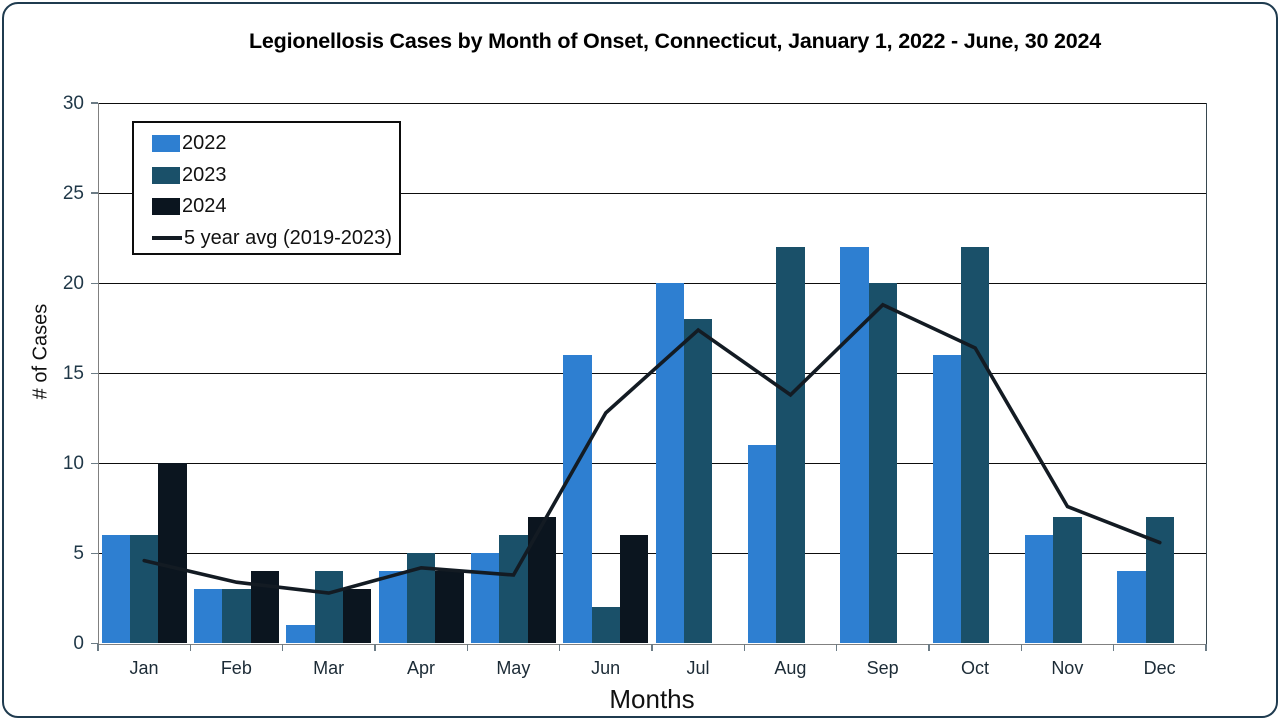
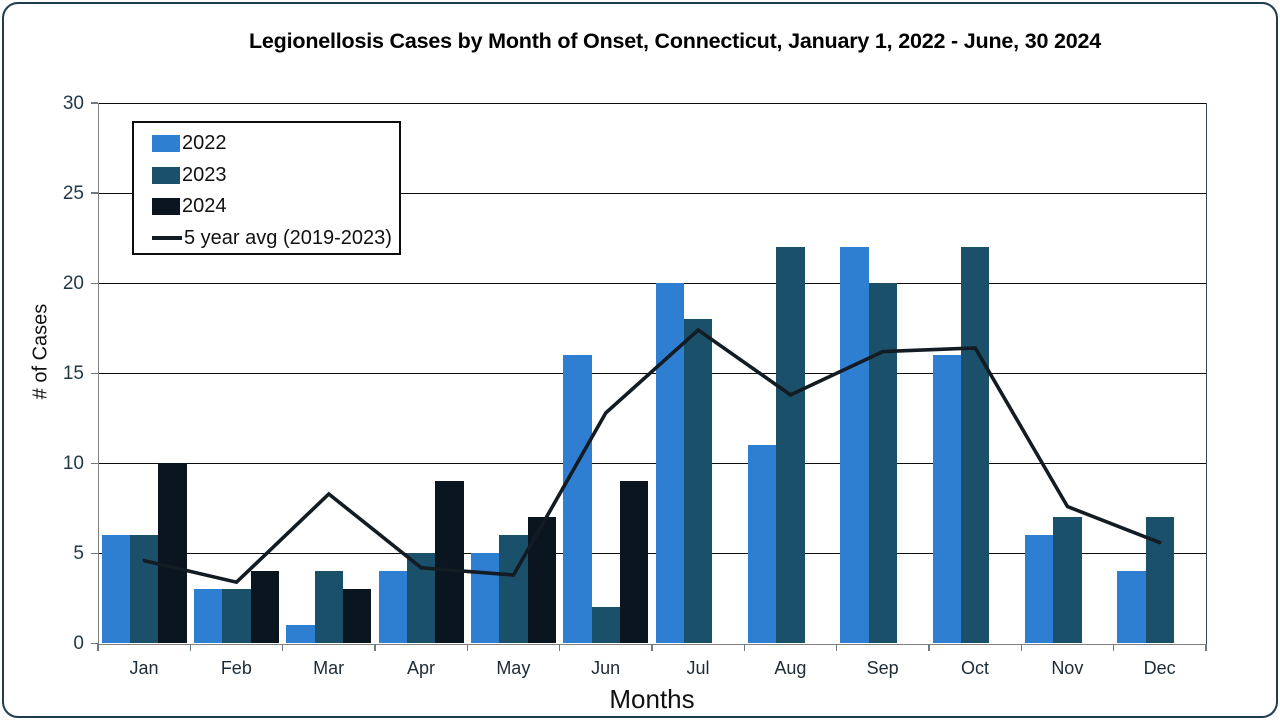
5 year avg (2019-2023)/Mar: 2.8 -> 8.3
2024/Apr: 4 -> 9
2024/Jun: 6 -> 9
5 year avg (2019-2023)/Sep: 18.8 -> 16.2
